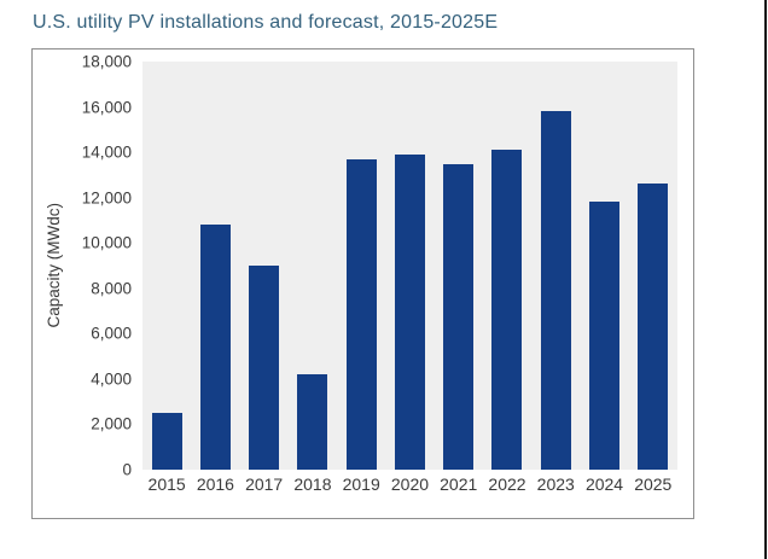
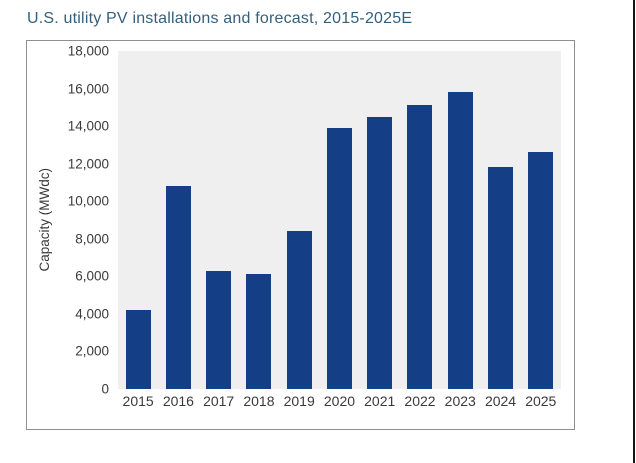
2015: 2500 -> 4200
2017: 9000 -> 6300
2018: 4200 -> 6100
2019: 13700 -> 8400
2021: 13500 -> 14500
2022: 14100 -> 15100
